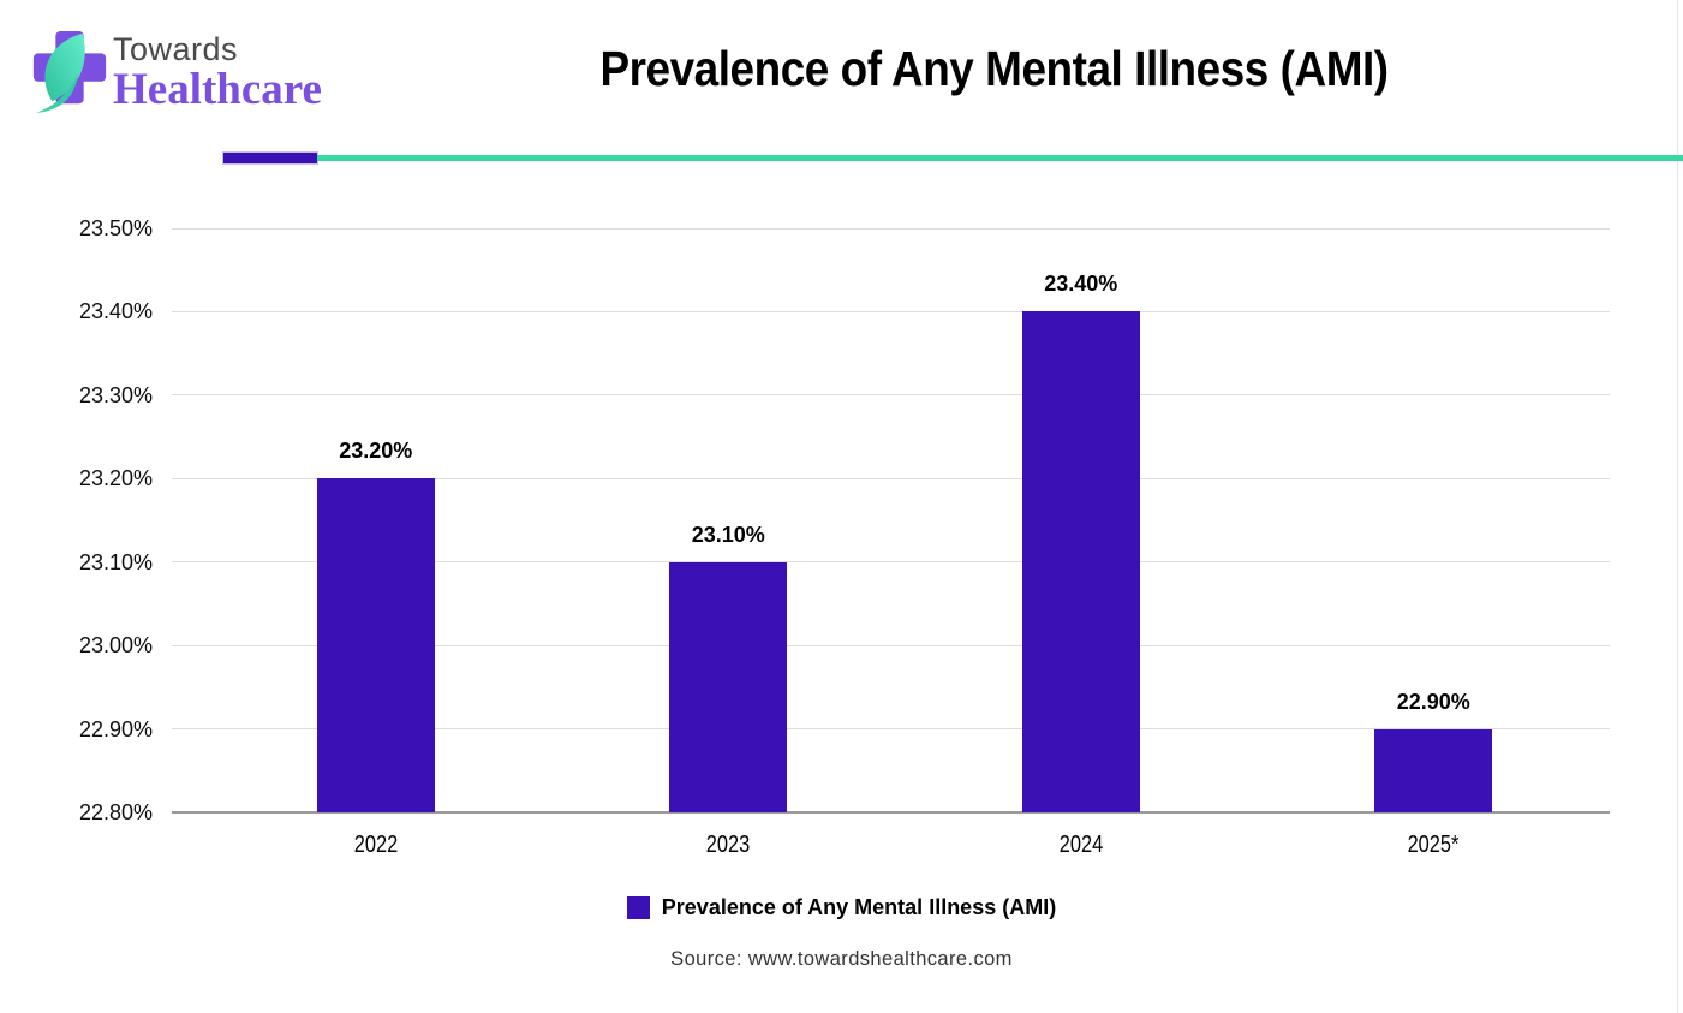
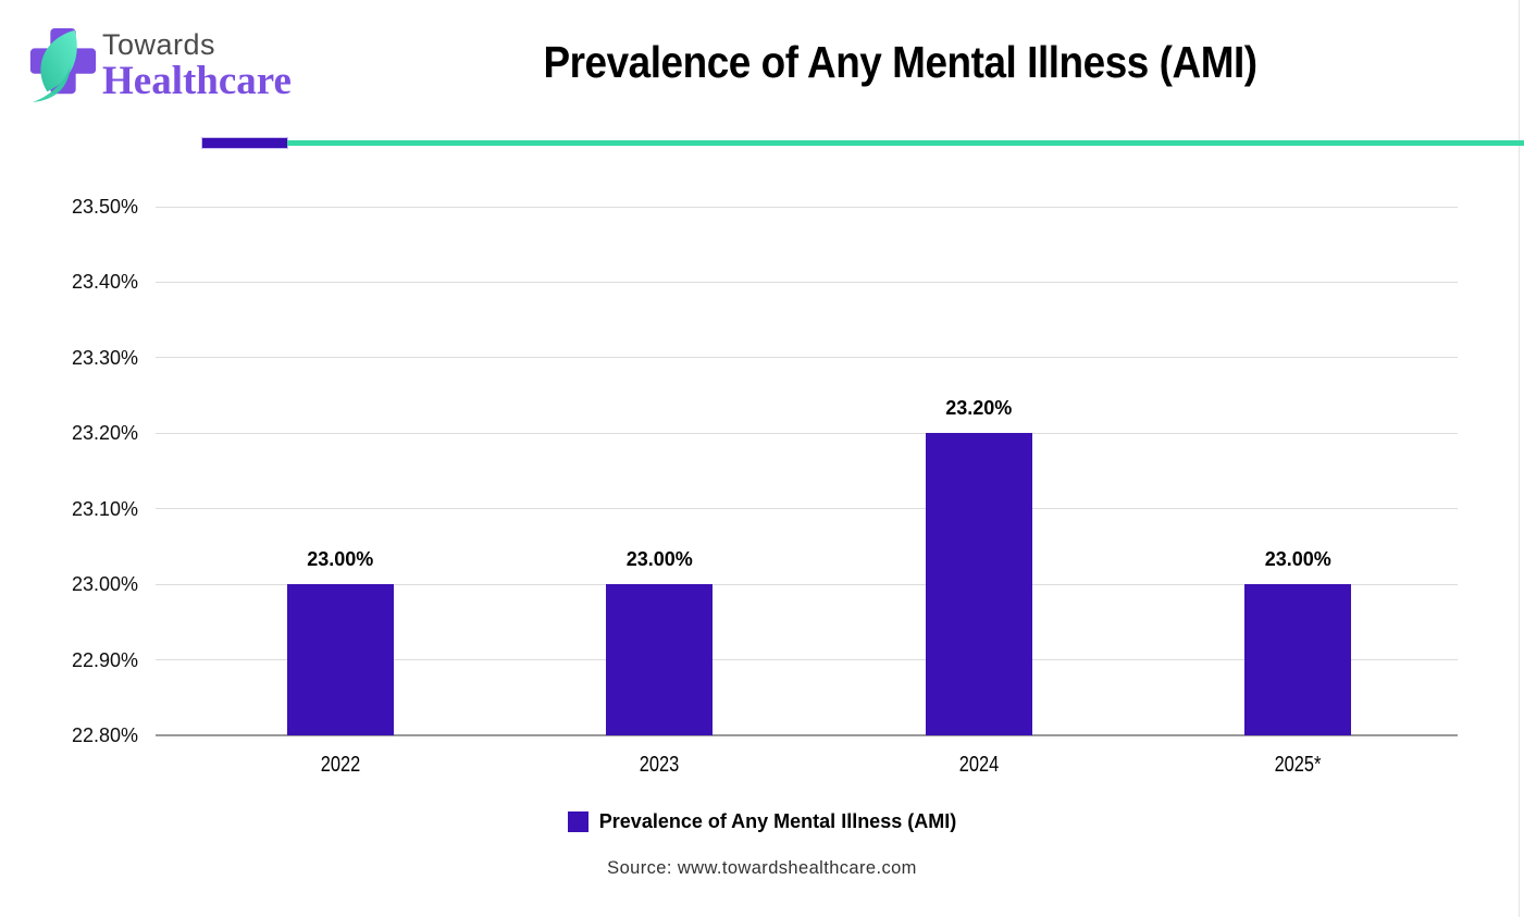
2022: 23.20% -> 23.00%
2023: 23.10% -> 23.00%
2024: 23.40% -> 23.20%
2025*: 22.90% -> 23.00%
